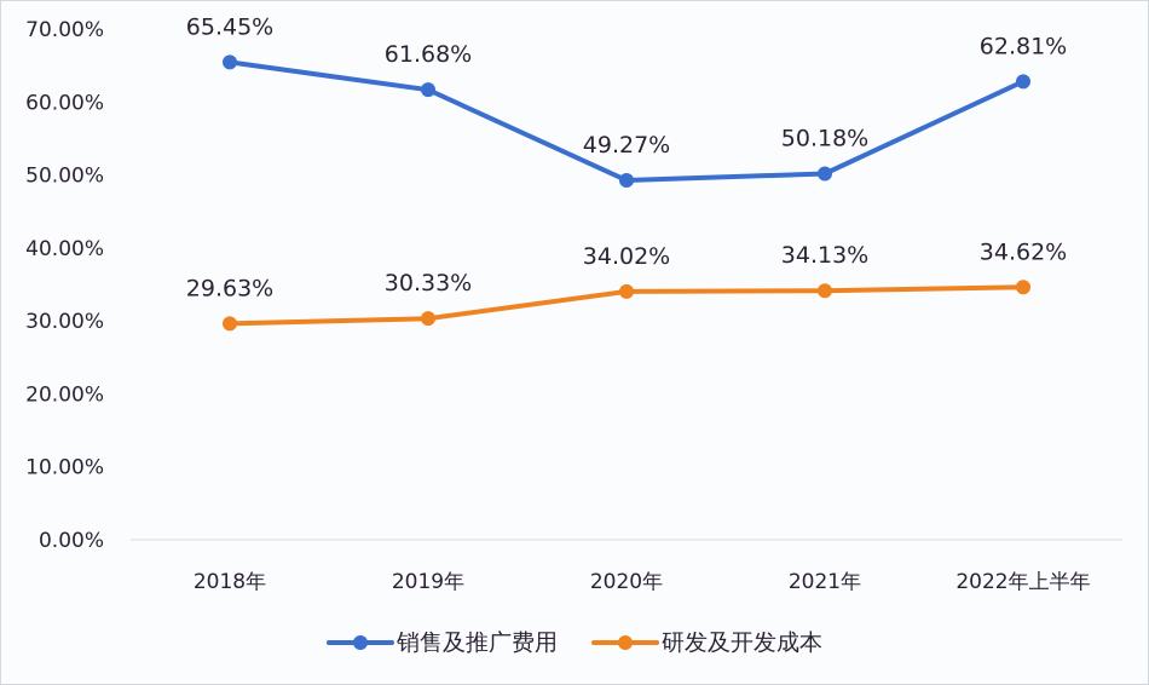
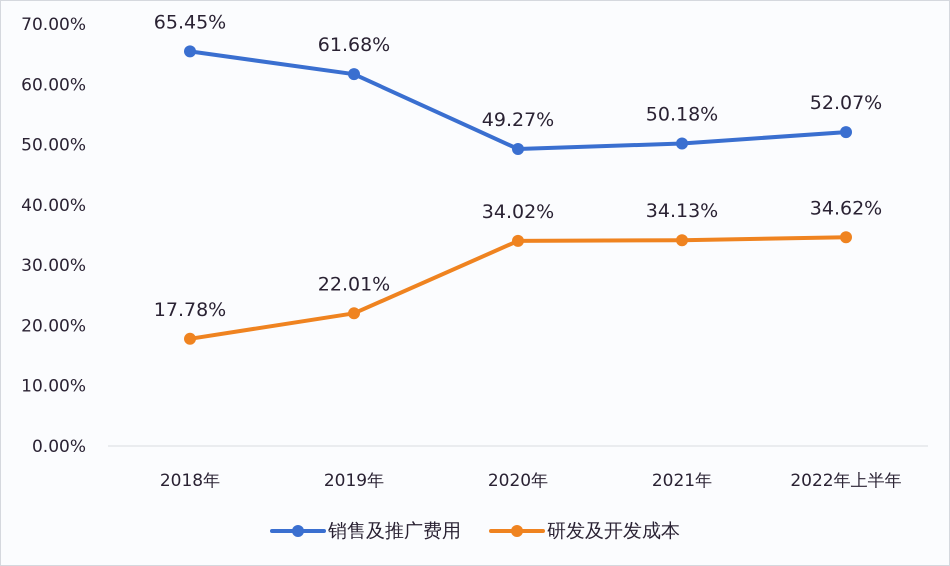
研发及开发成本/2018年: 29.63% -> 17.78%
研发及开发成本/2019年: 30.33% -> 22.01%
销售及推广费用/2022年上半年: 62.81% -> 52.07%
